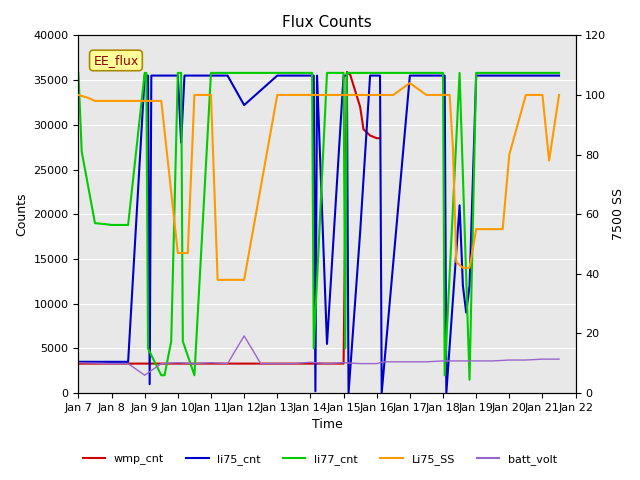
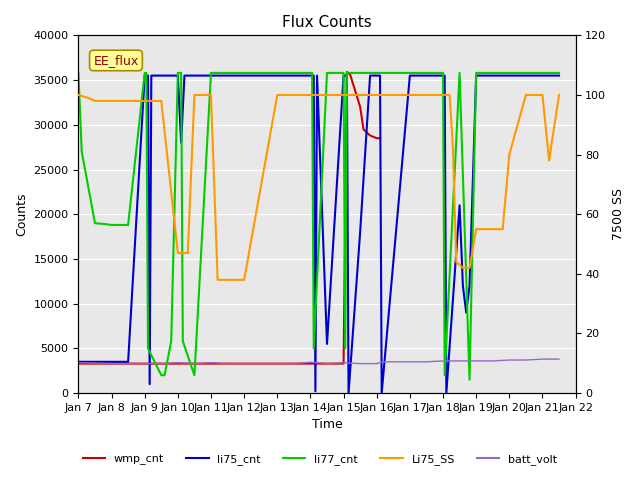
batt_volt/Jan 9: 2000 -> 3300
li75_cnt/Jan 12: 32200 -> 35500
batt_volt/Jan 12: 6400 -> 3300
Li75_SS/Jan 17: 104 -> 100
